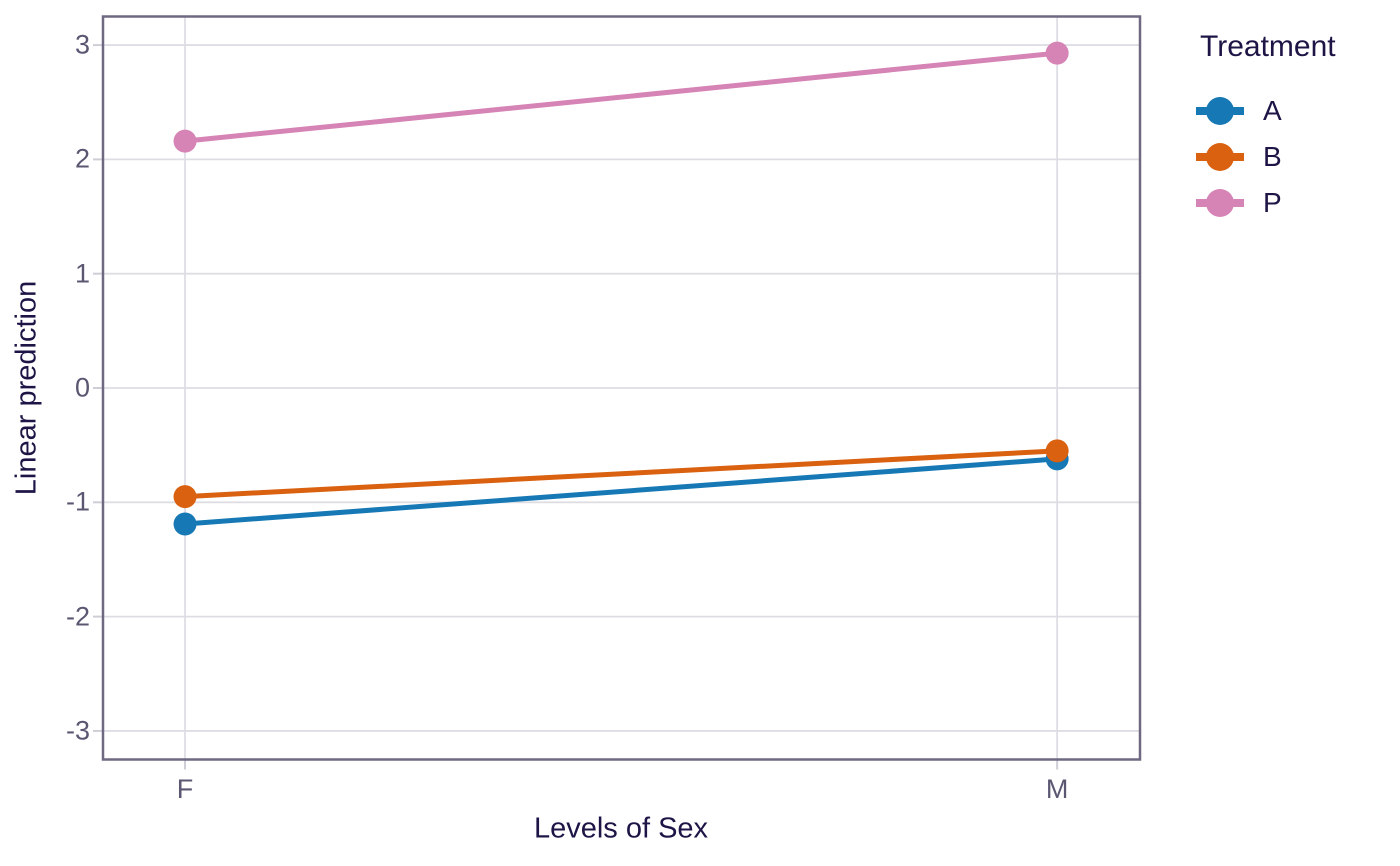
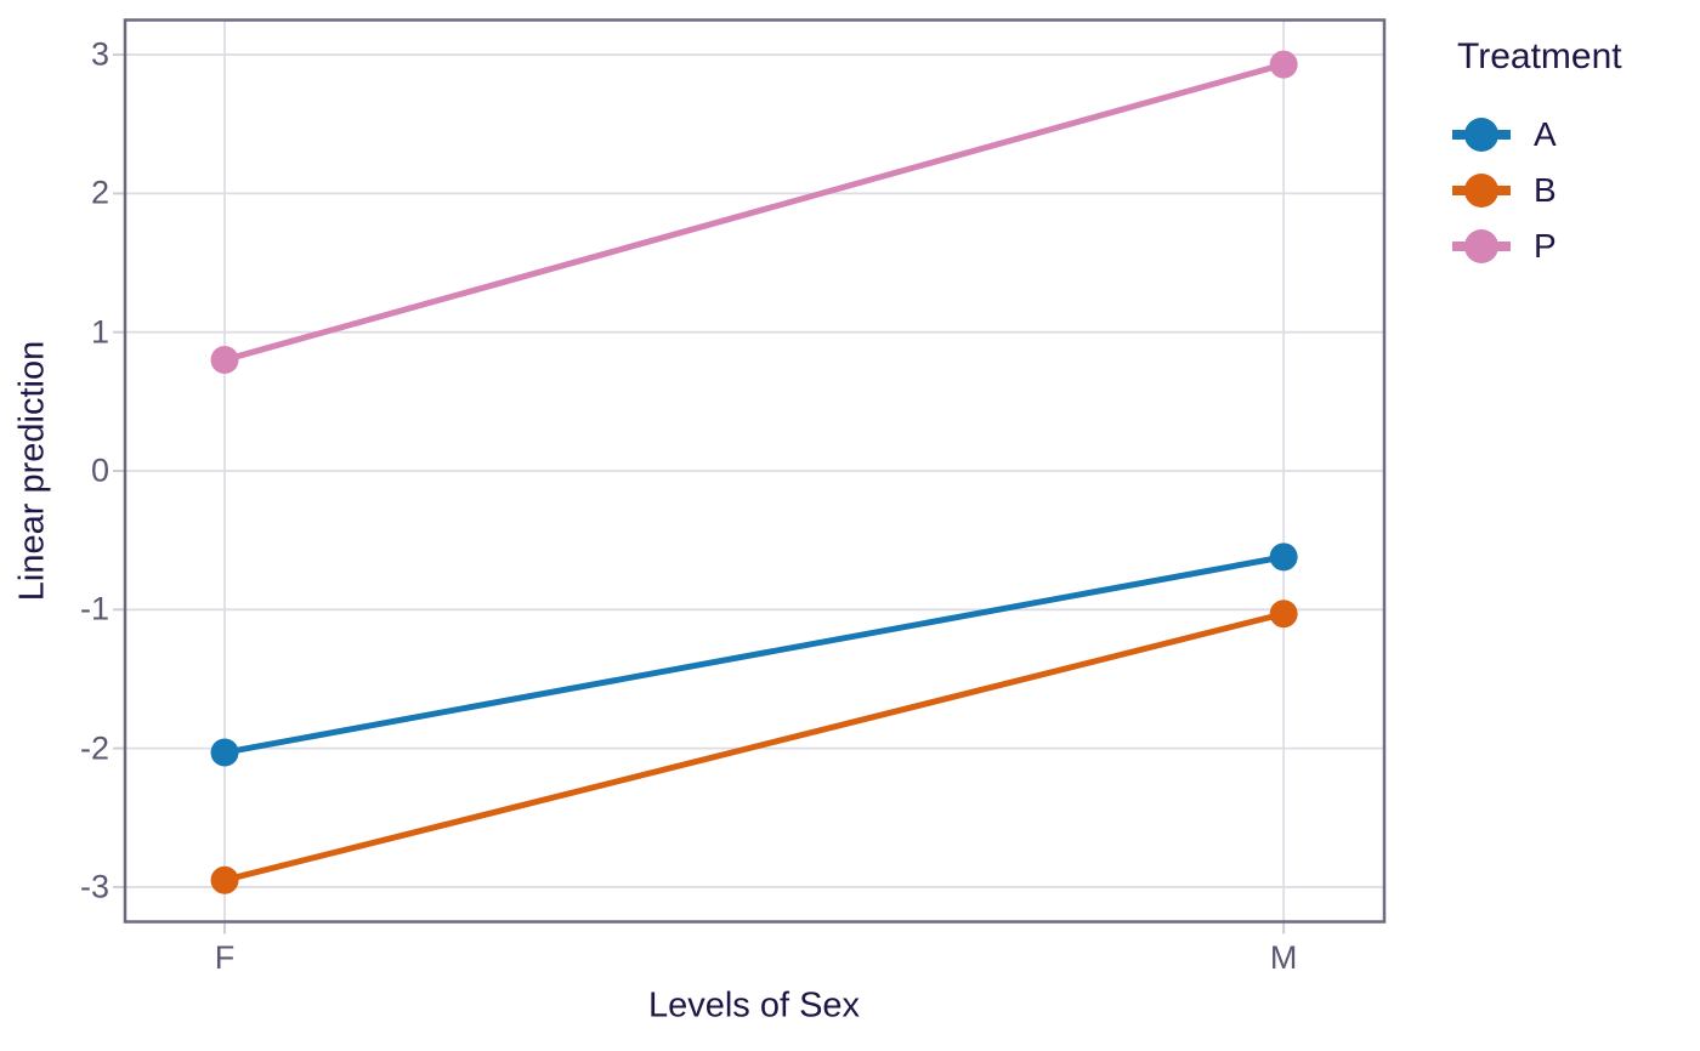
A/F: -1.19 -> -2.03
B/F: -0.95 -> -2.95
P/F: 2.16 -> 0.80
B/M: -0.55 -> -1.03
